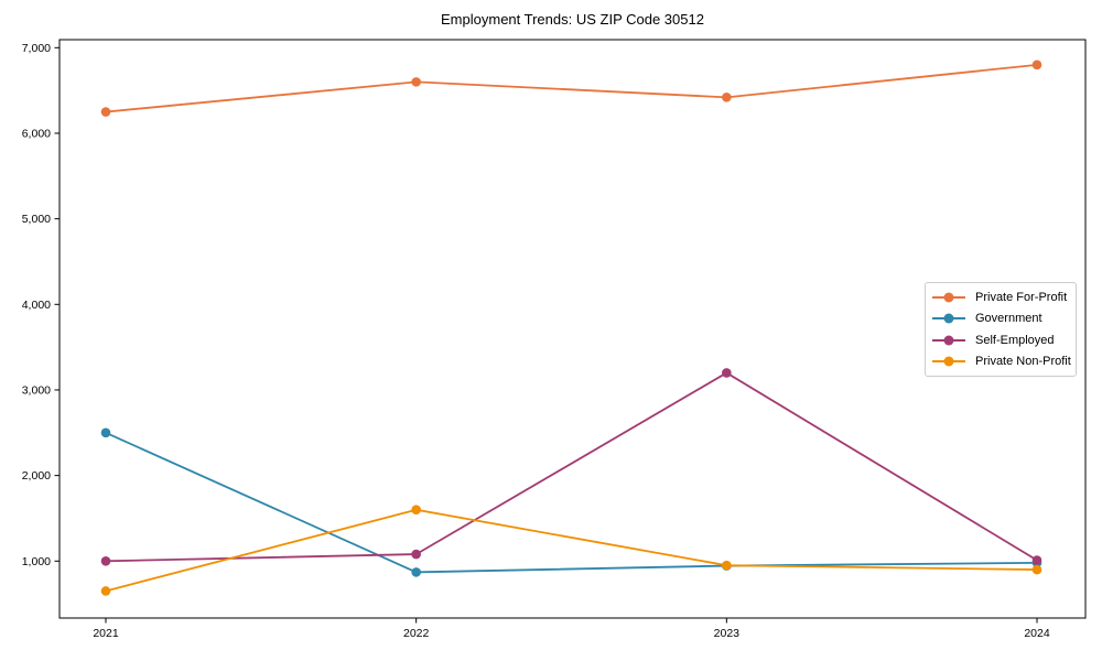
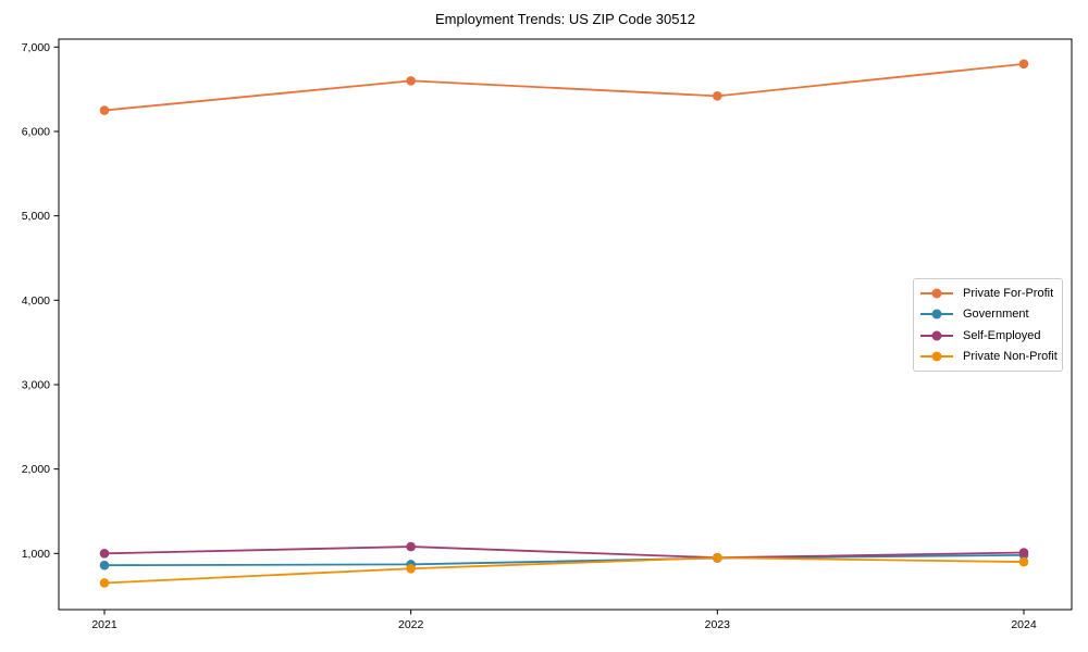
Government/2021: 2500 -> 900
Private Non-Profit/2022: 1600 -> 800
Self-Employed/2023: 3200 -> 1000
